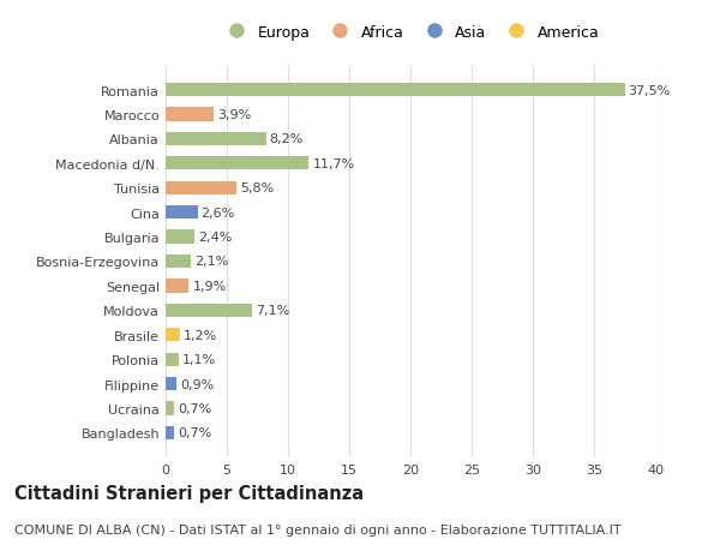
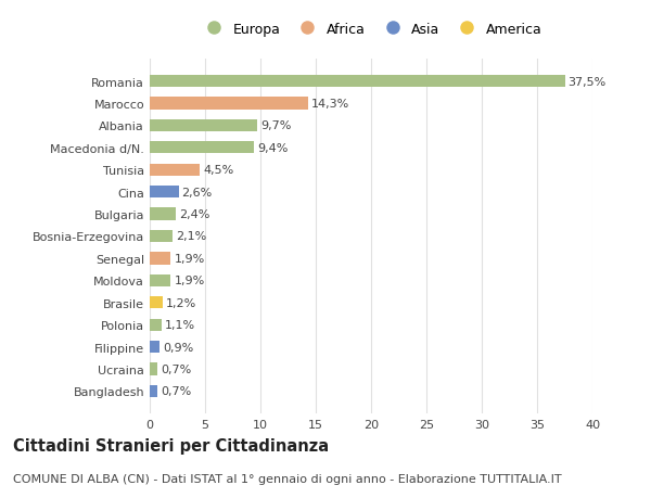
Marocco: 3,9% -> 14,3%
Albania: 8,2% -> 9,7%
Macedonia d/N.: 11,7% -> 9,4%
Tunisia: 5,8% -> 4,5%
Moldova: 7,1% -> 1,9%
